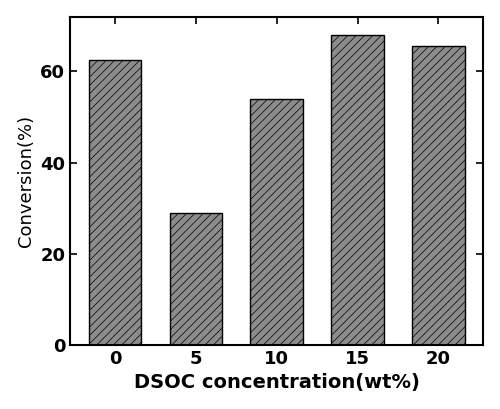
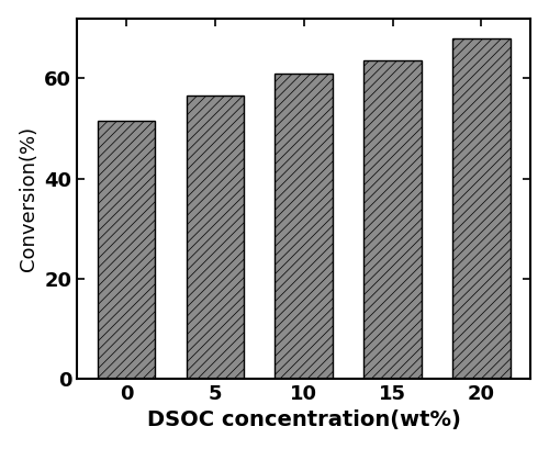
0: 62.5 -> 51.5
5: 29.0 -> 56.5
10: 54.0 -> 61.0
15: 68.0 -> 63.5
20: 65.5 -> 68.0
